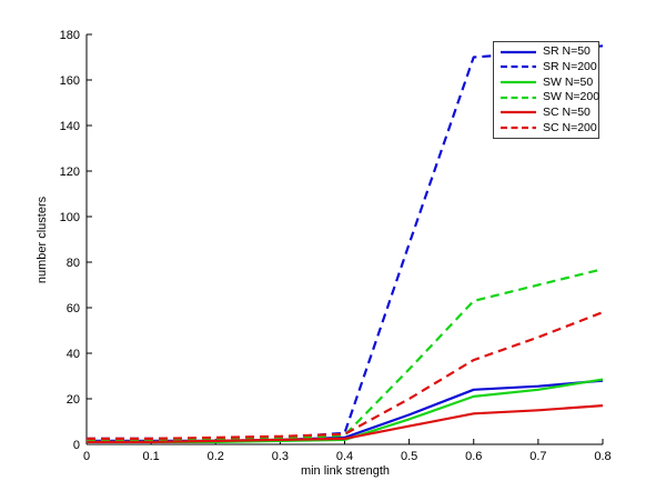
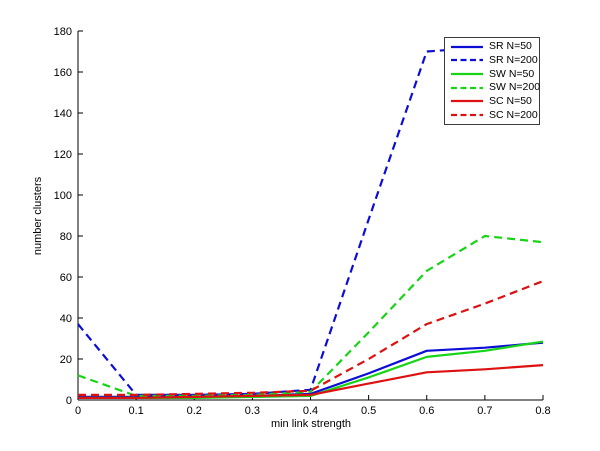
SR N=200/0: 2 -> 37
SW N=200/0: 2 -> 12
SW N=200/0.7: 70 -> 80
